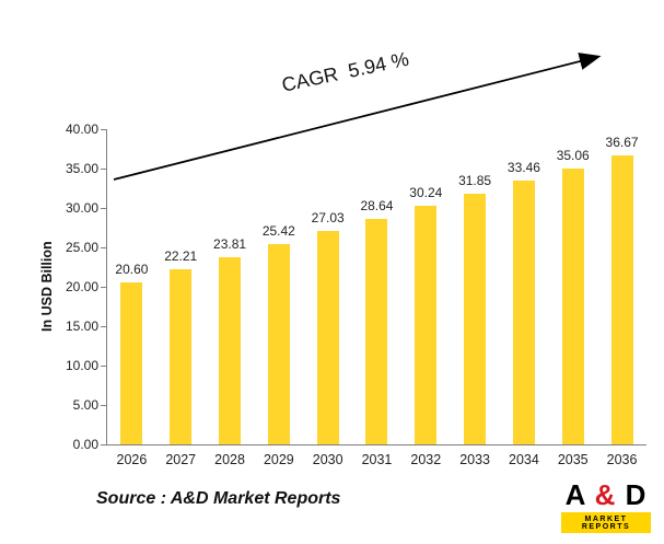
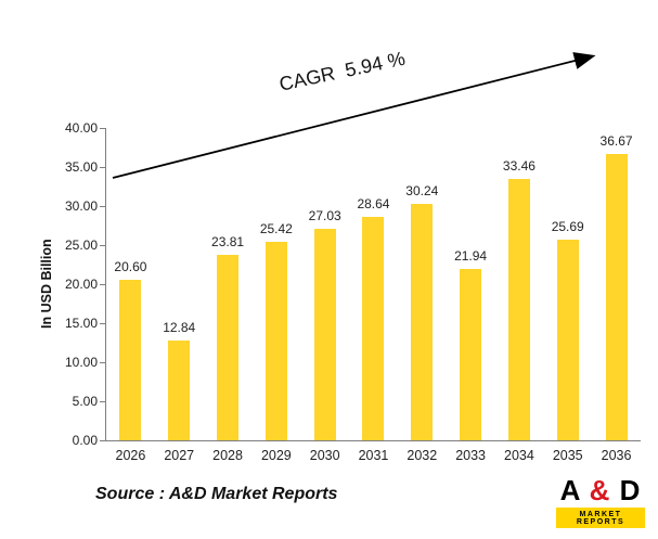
2027: 22.21 -> 12.84
2033: 31.85 -> 21.94
2035: 35.06 -> 25.69
